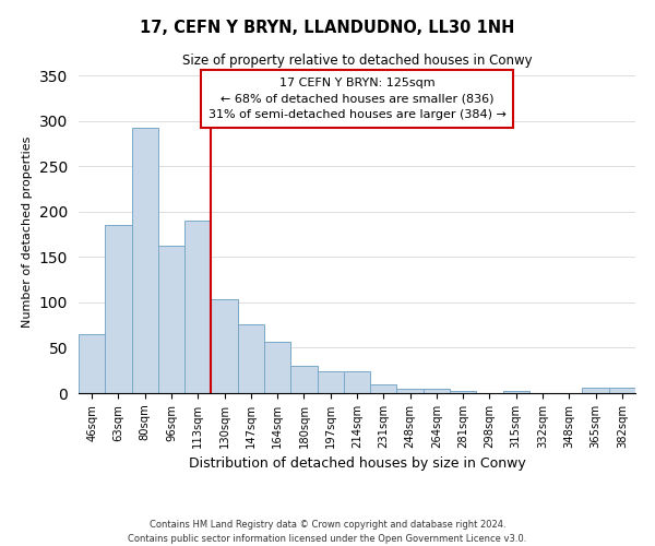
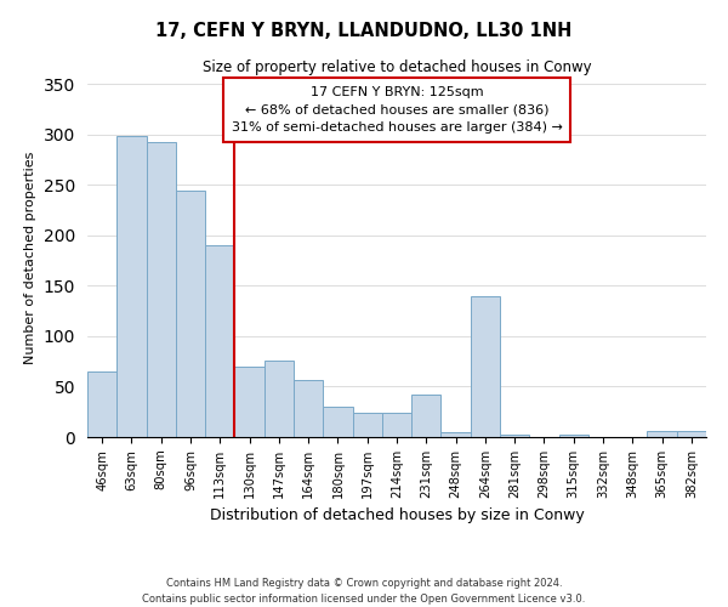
63sqm: 185 -> 298
96sqm: 163 -> 244
130sqm: 103 -> 70
231sqm: 10 -> 42
264sqm: 5 -> 140
